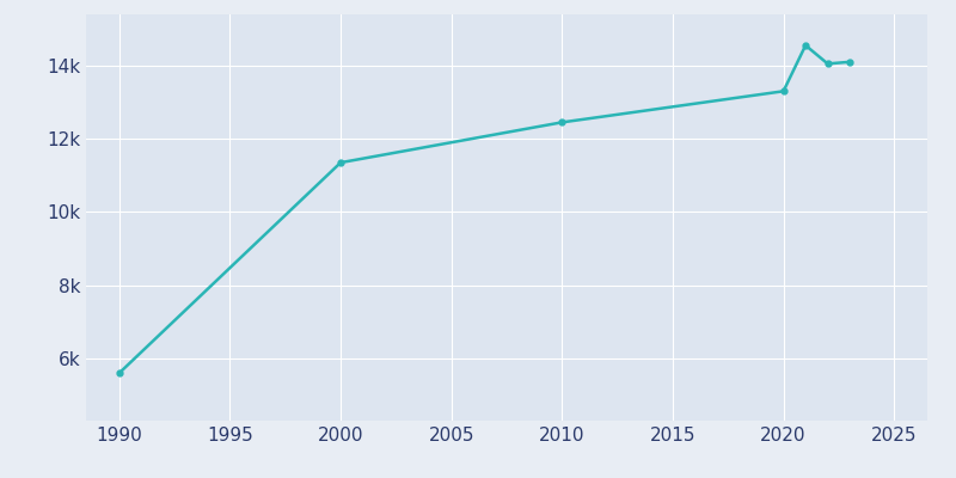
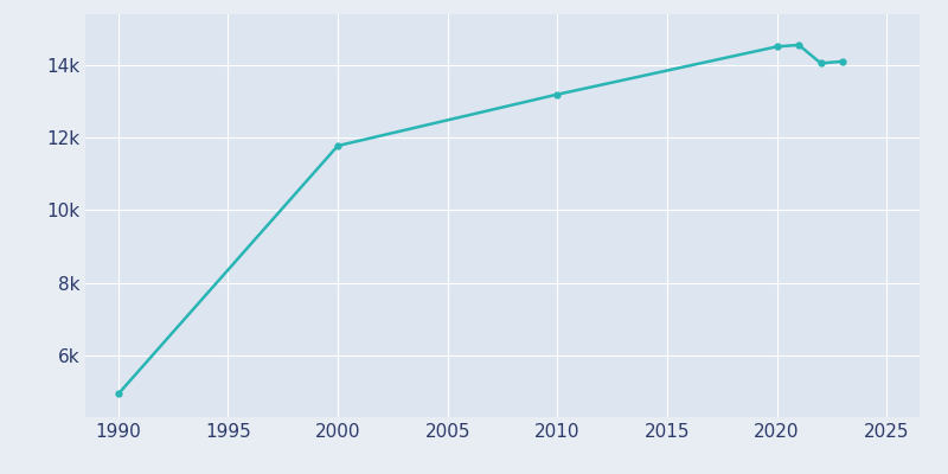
1990: 5.60k -> 4.94k
2000: 11.35k -> 11.78k
2010: 12.45k -> 13.19k
2020: 13.30k -> 14.51k
